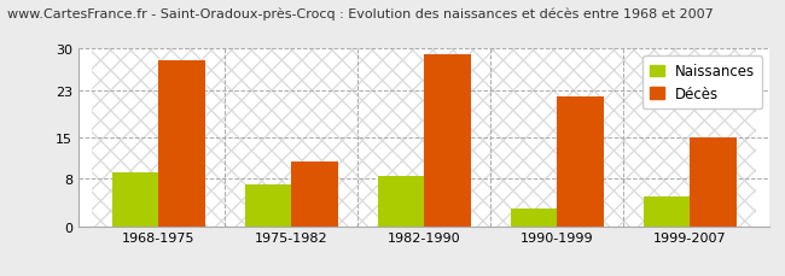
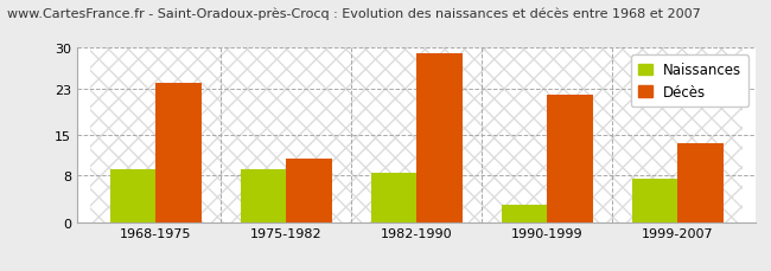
Décès/1968-1975: 28.0 -> 24.0
Naissances/1975-1982: 7.0 -> 9.0
Naissances/1999-2007: 5.0 -> 7.5
Décès/1999-2007: 15.0 -> 13.5
